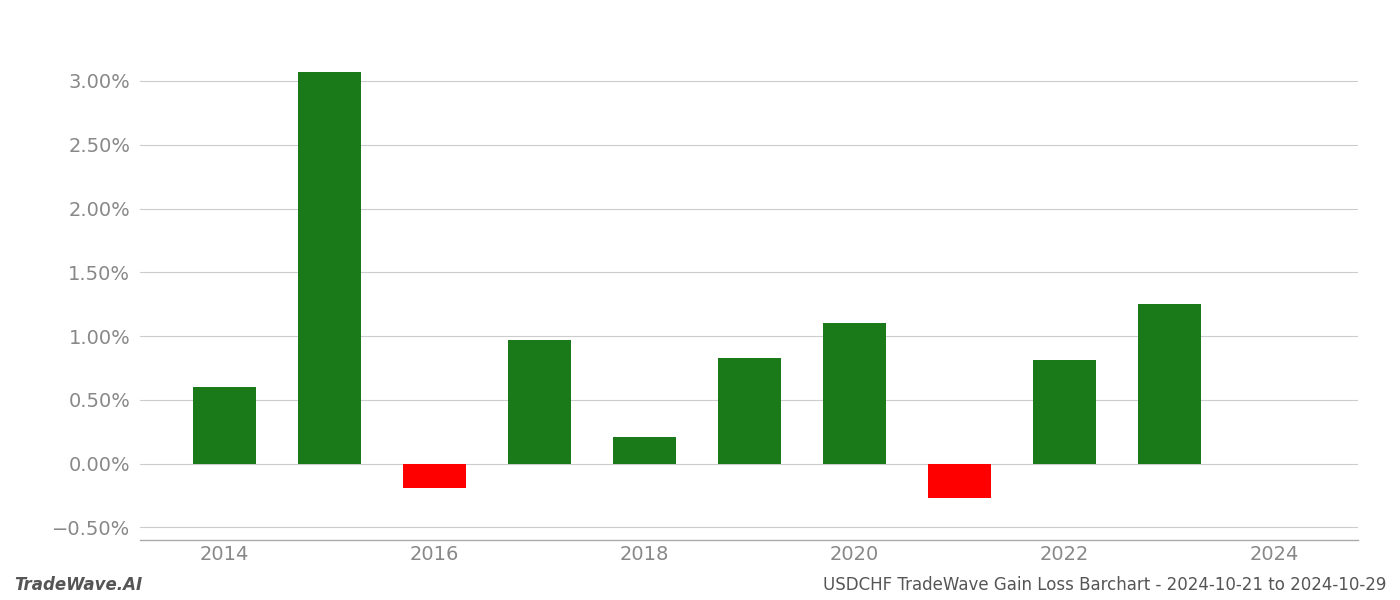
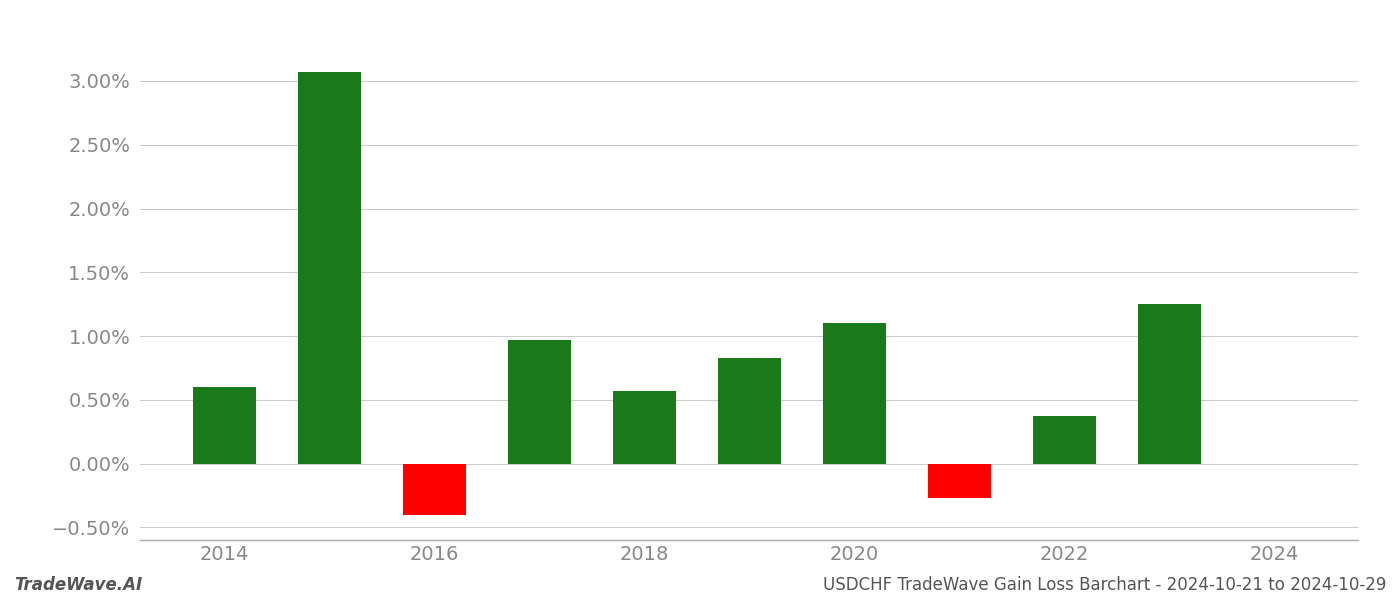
2016: -0.19% -> -0.40%
2018: 0.21% -> 0.57%
2022: 0.81% -> 0.37%
